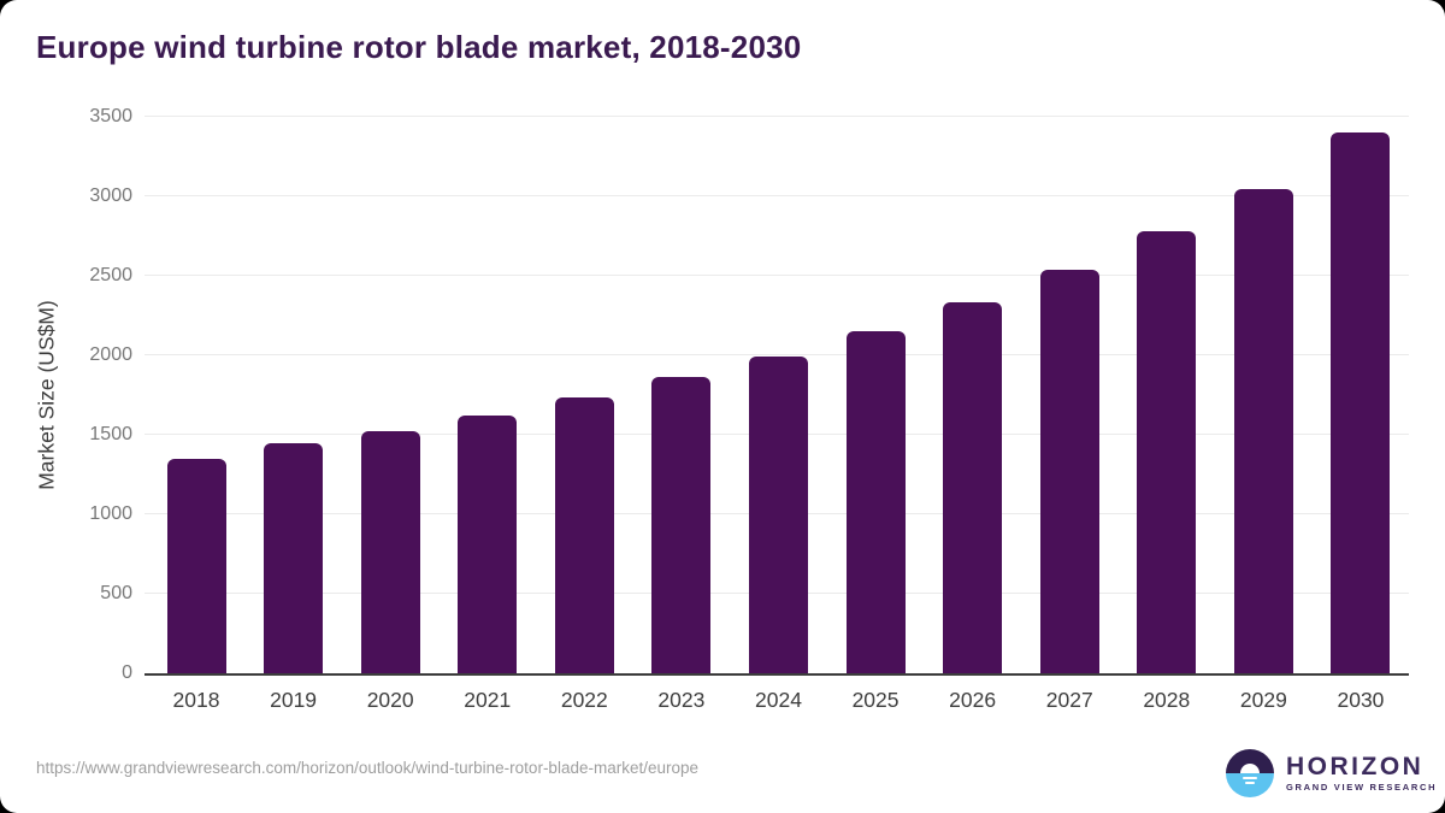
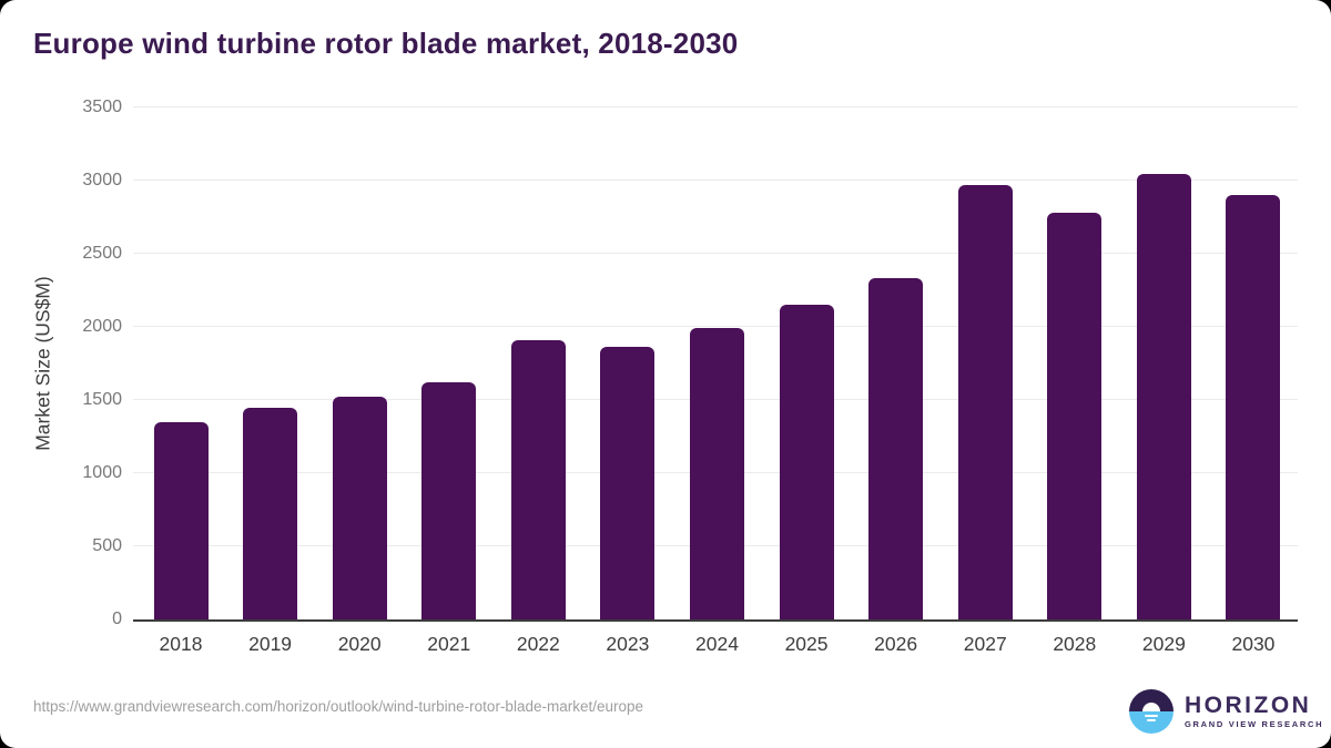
2022: 1740 -> 1910
2027: 2540 -> 2970
2030: 3400 -> 2900
